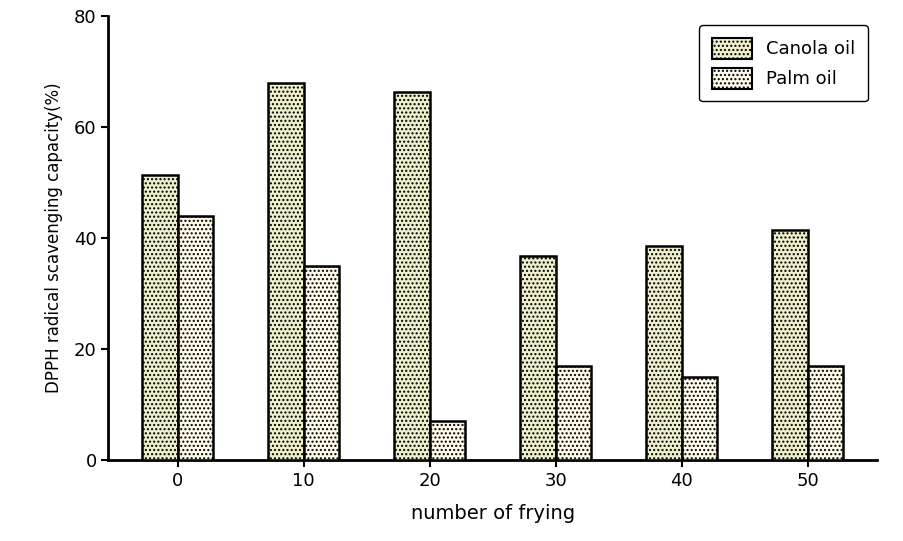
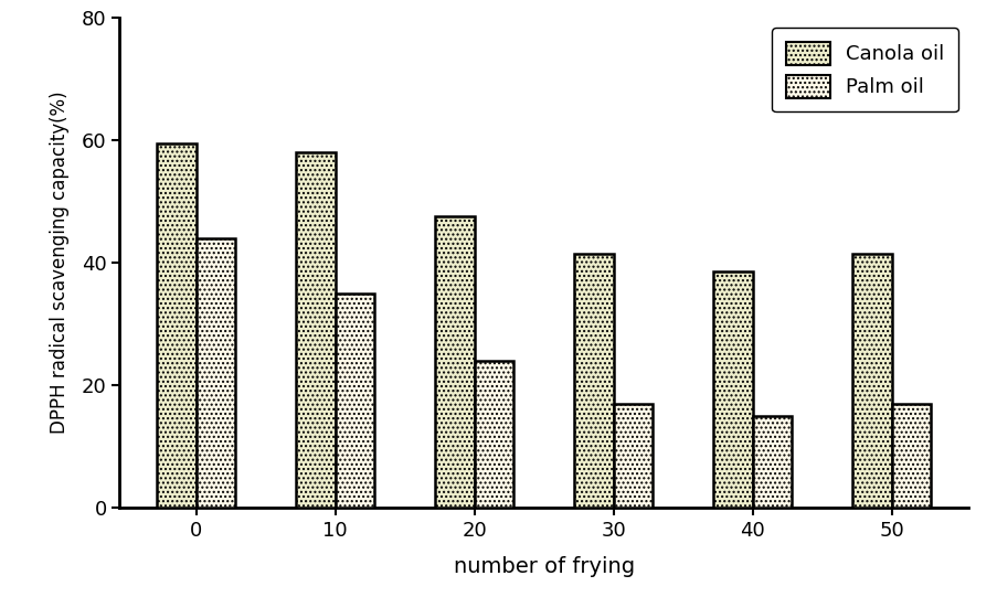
Canola oil/0: 51.4 -> 59.5
Canola oil/10: 68.0 -> 58.0
Canola oil/20: 66.4 -> 47.5
Palm oil/20: 7 -> 24
Canola oil/30: 36.8 -> 41.5
